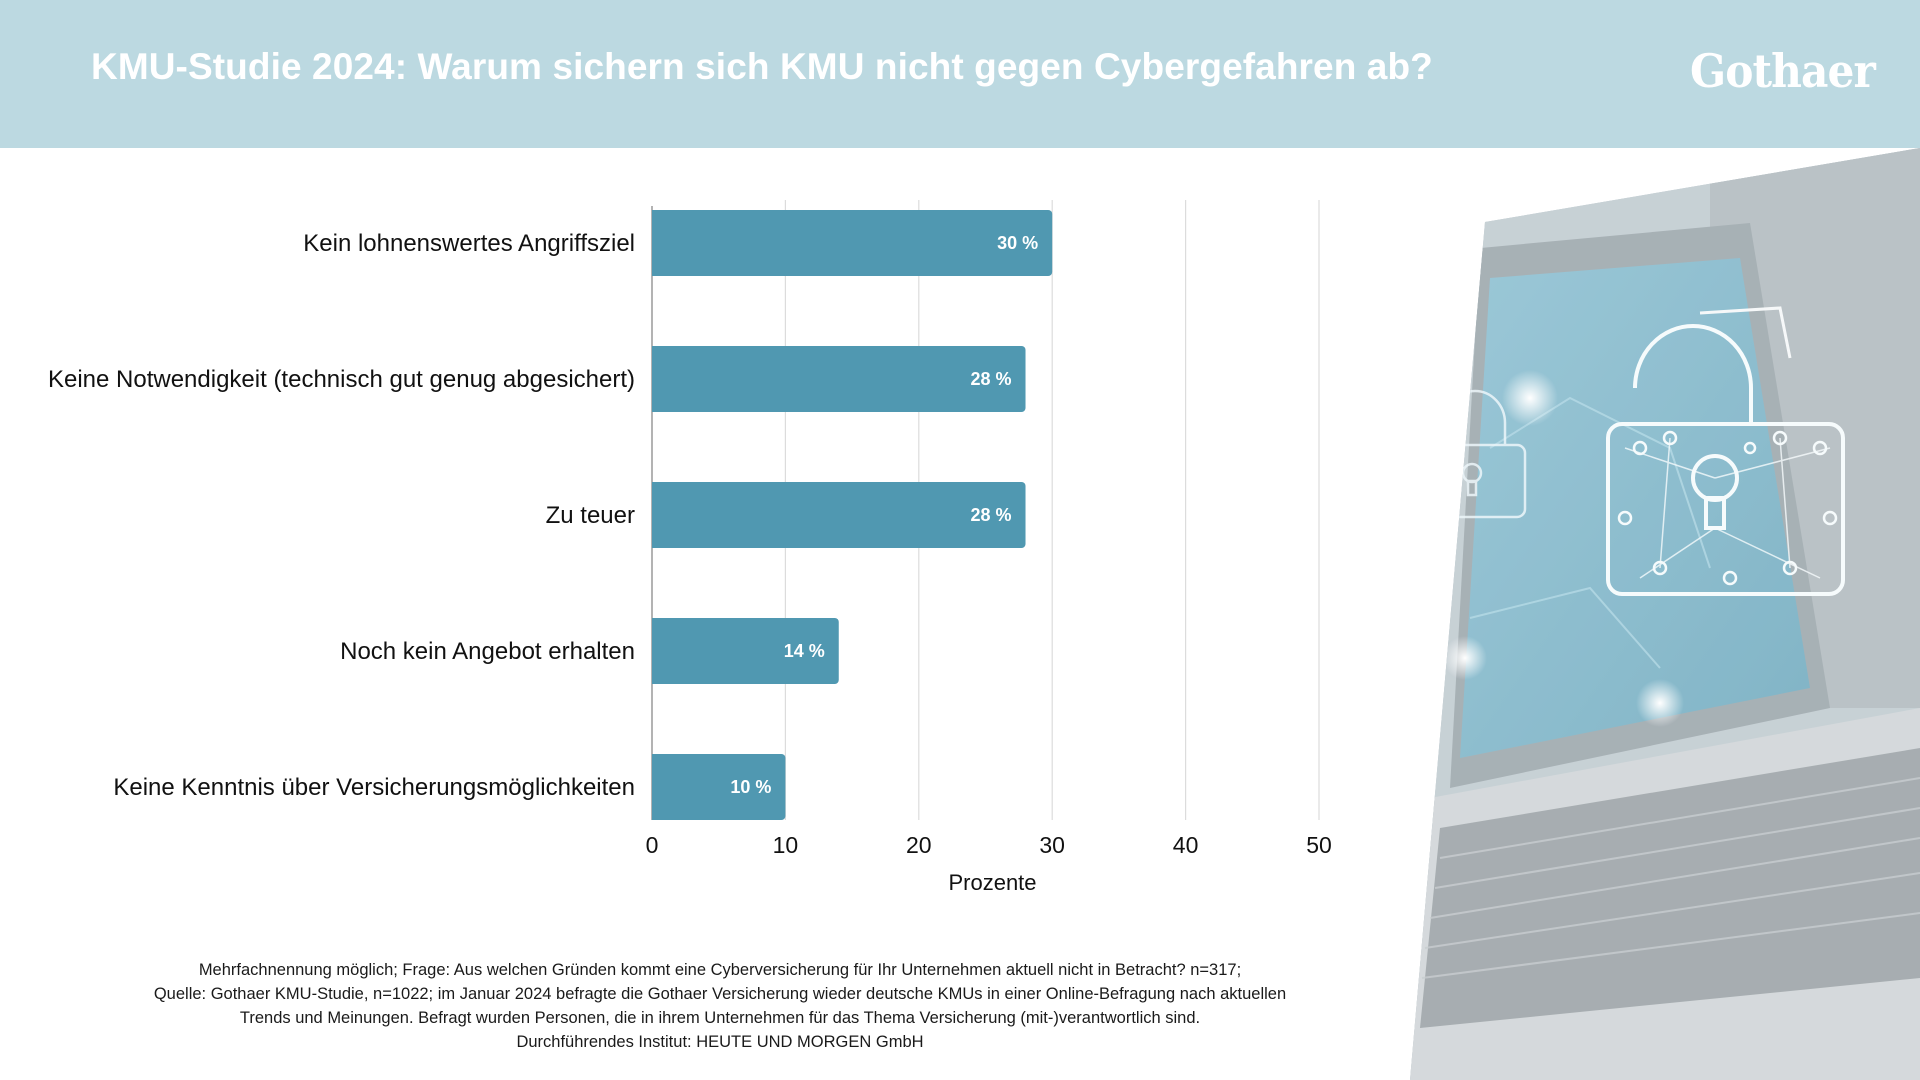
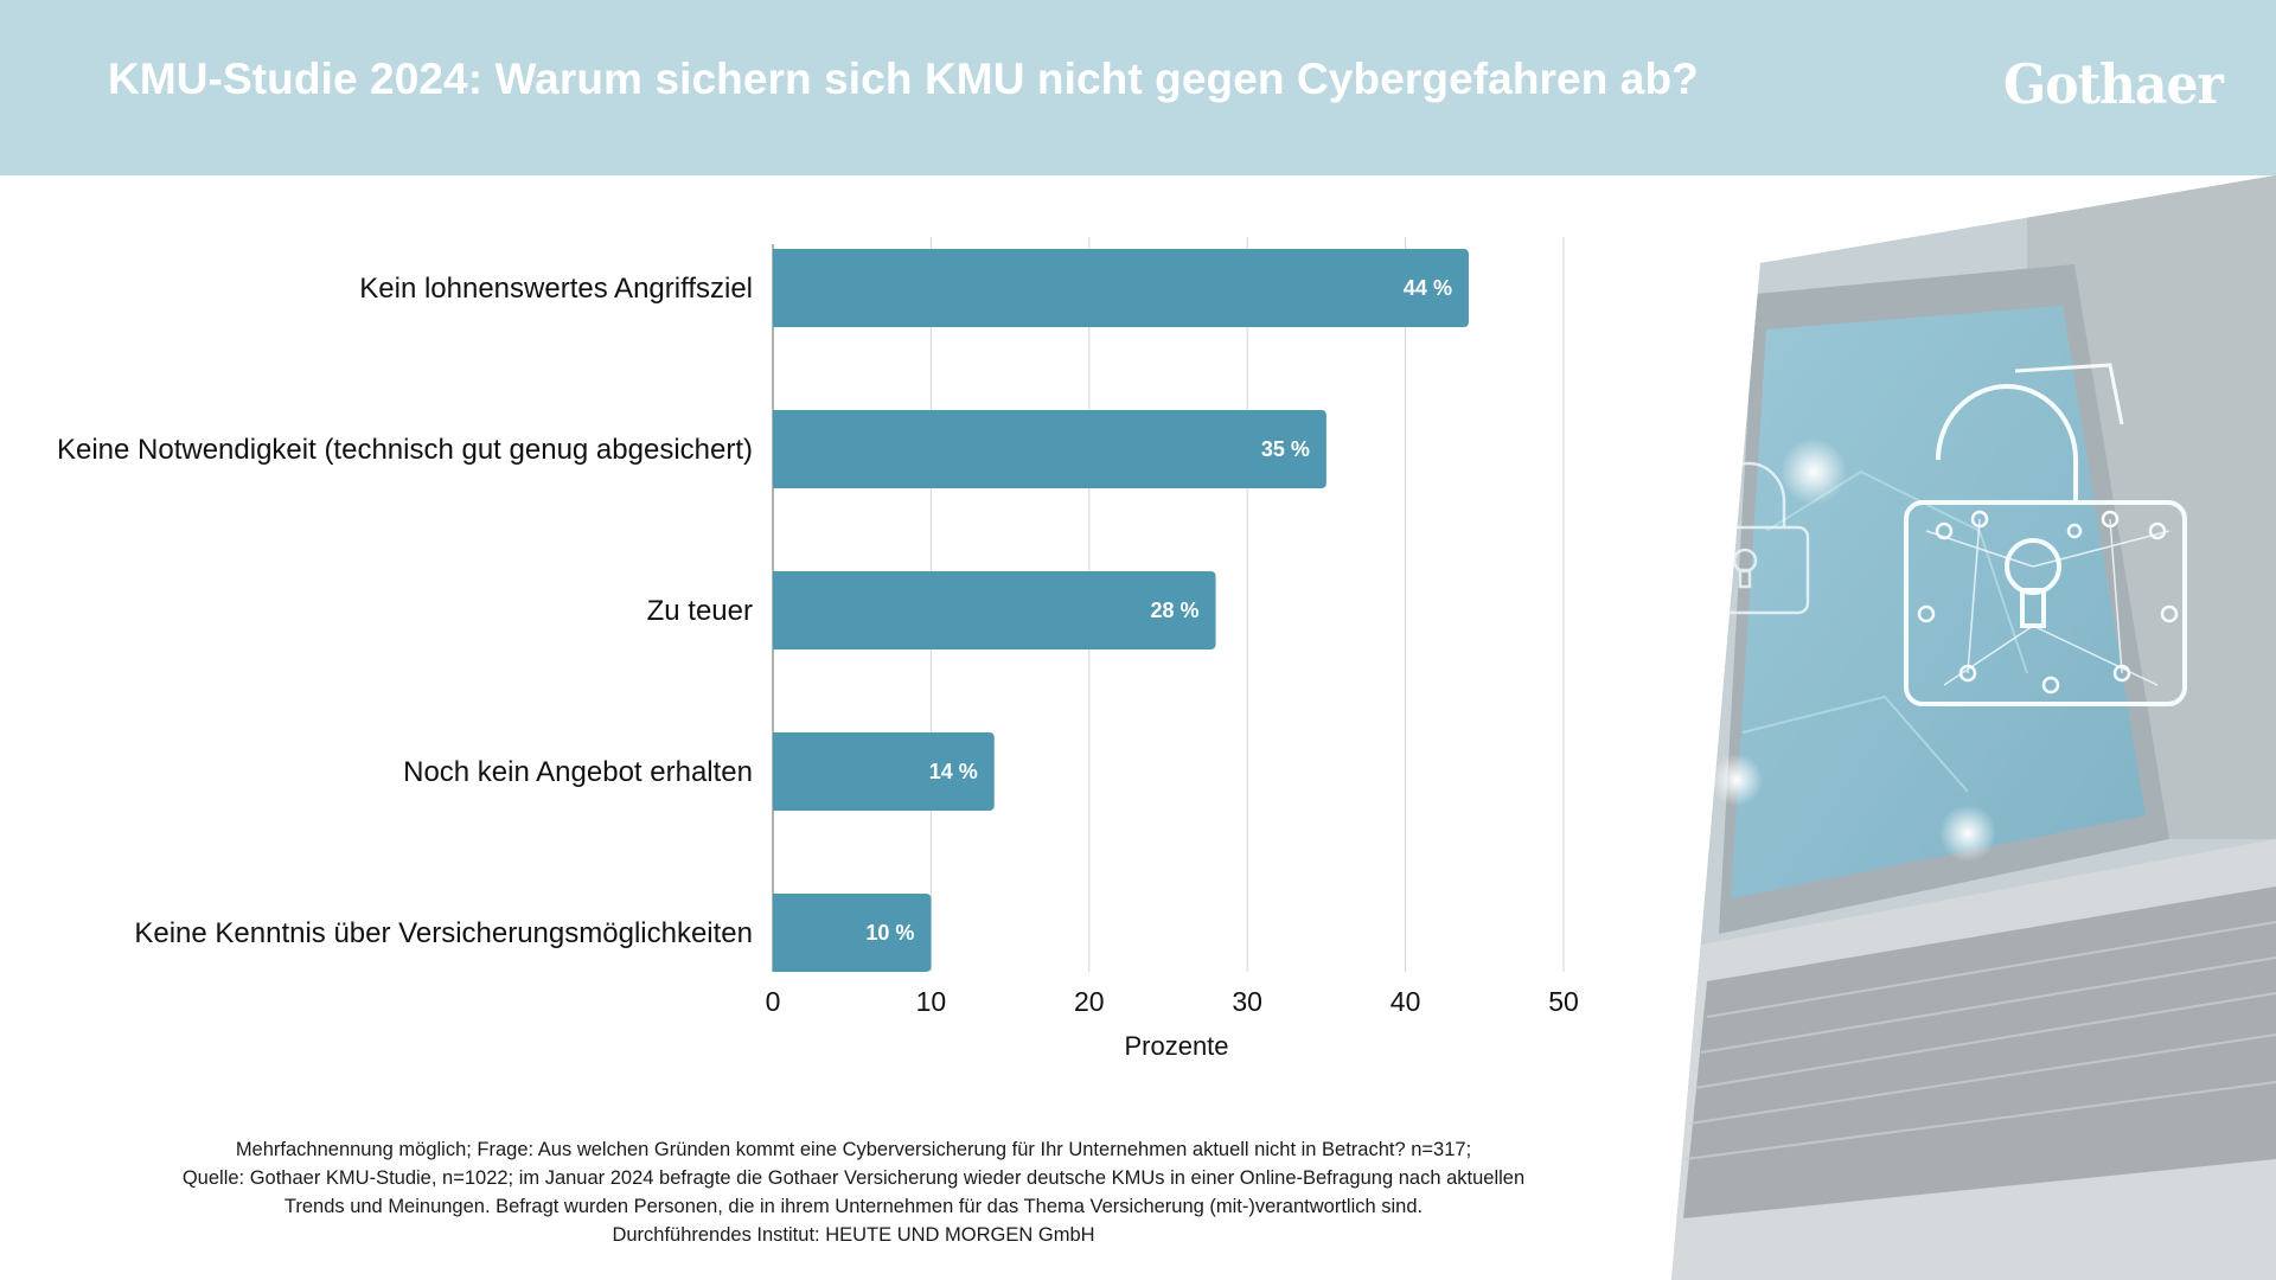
Kein lohnenswertes Angriffsziel: 30 -> 44
Keine Notwendigkeit (technisch gut genug abgesichert): 28 -> 35
